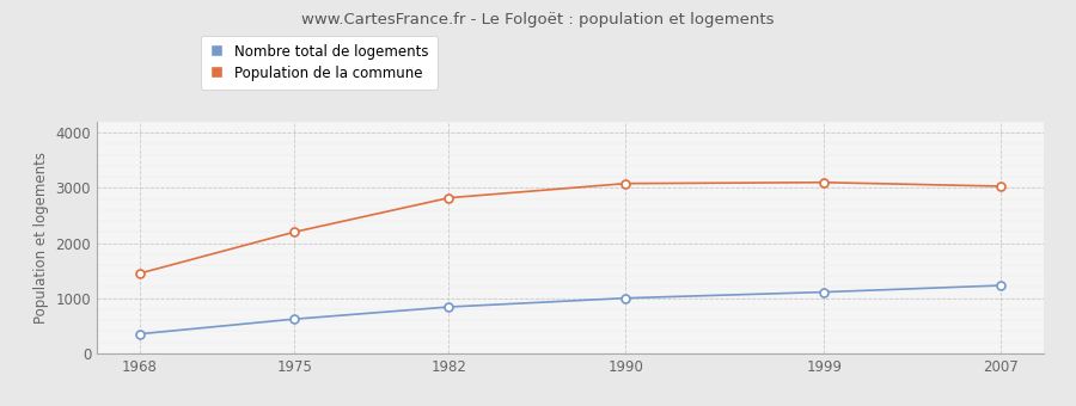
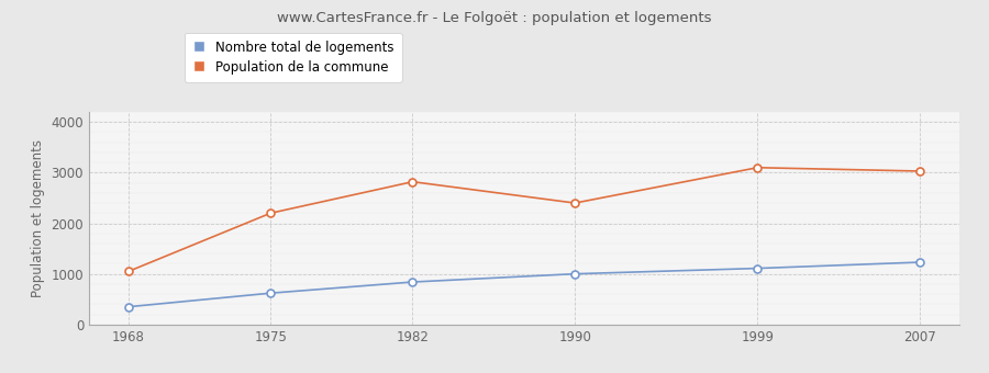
Population de la commune/1968: 1450 -> 1050
Population de la commune/1990: 3080 -> 2400
